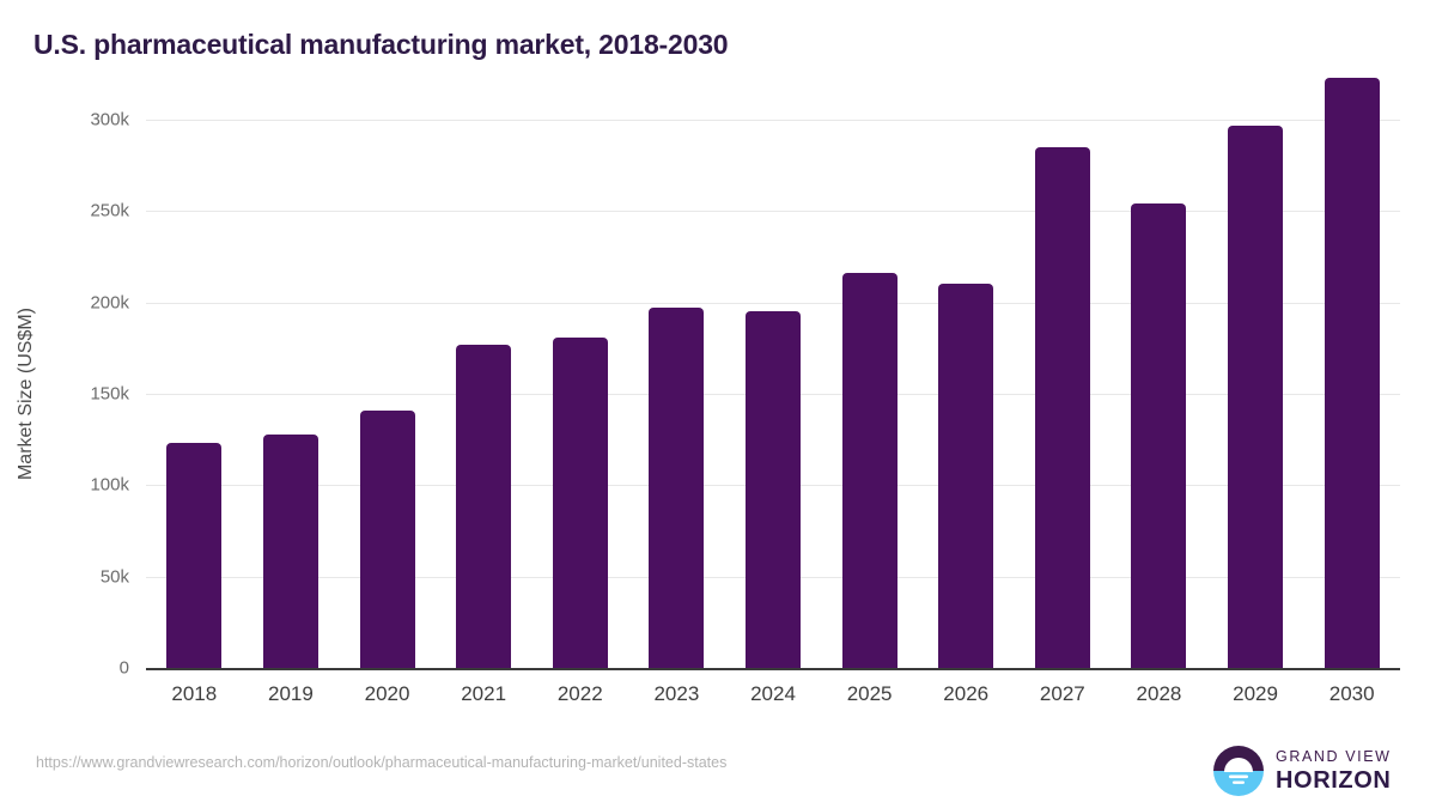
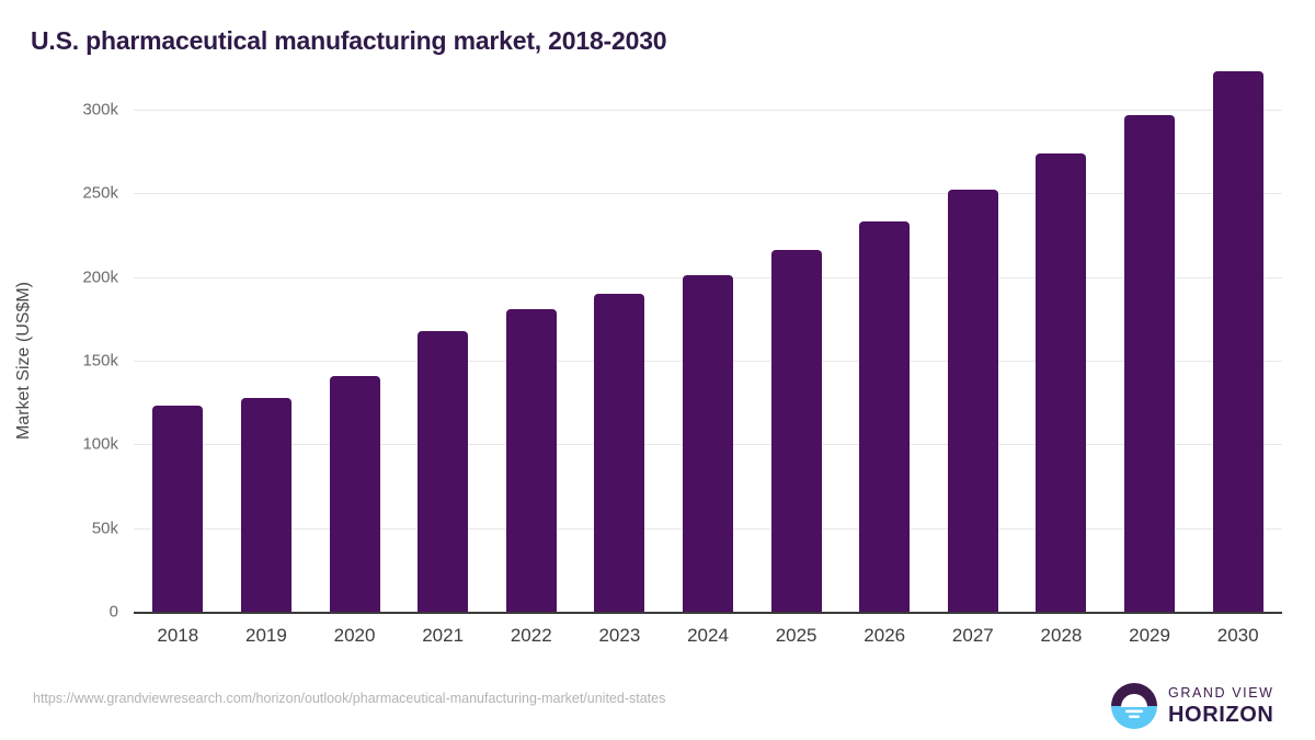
2021: 177k -> 168k
2023: 197k -> 190k
2024: 195k -> 201k
2026: 210k -> 233k
2027: 285k -> 252k
2028: 254k -> 274k
